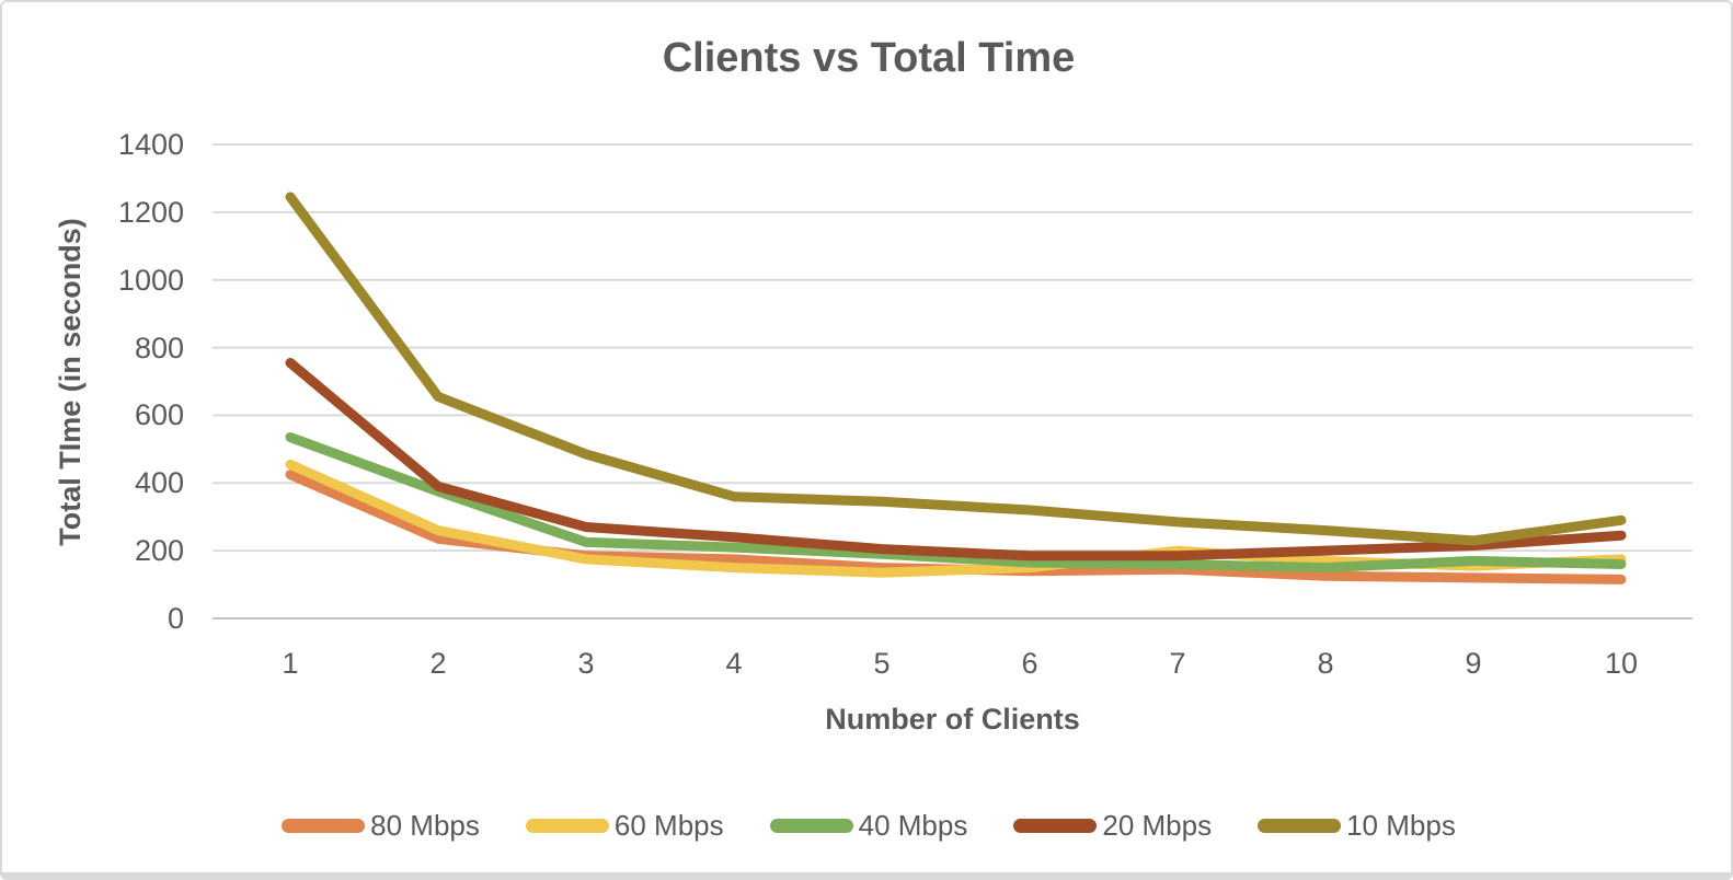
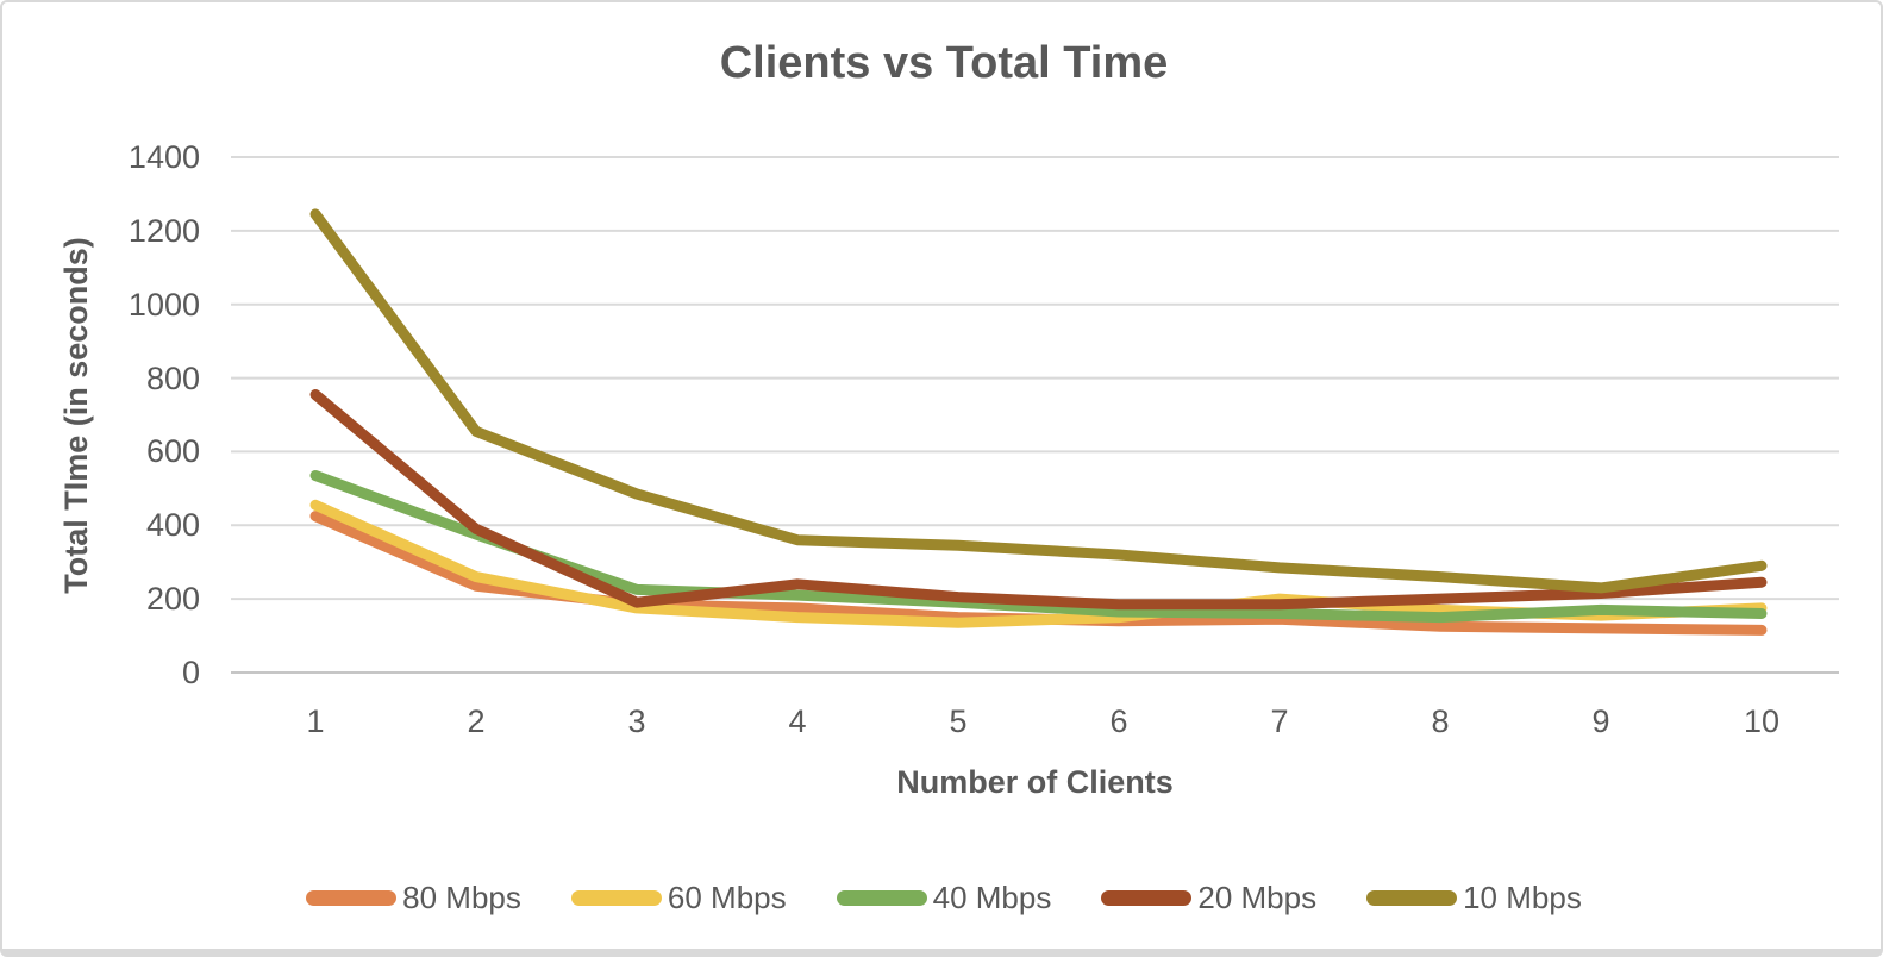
20 Mbps/3: 270 -> 190
